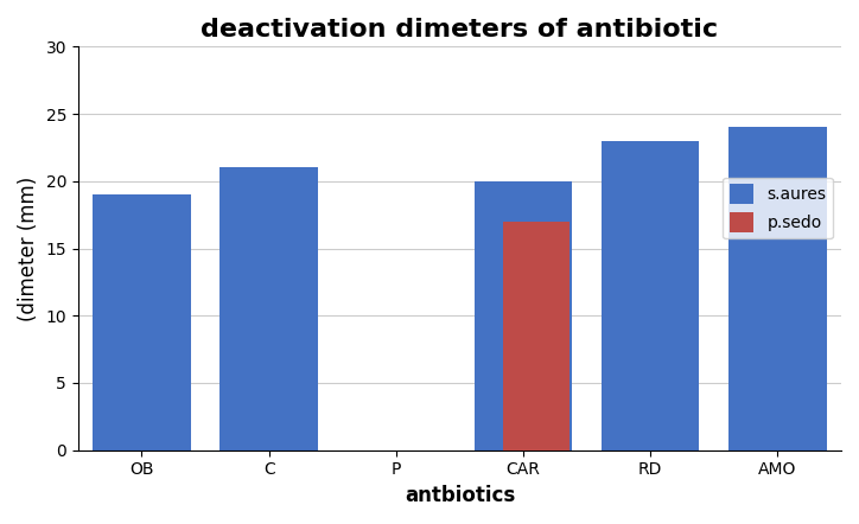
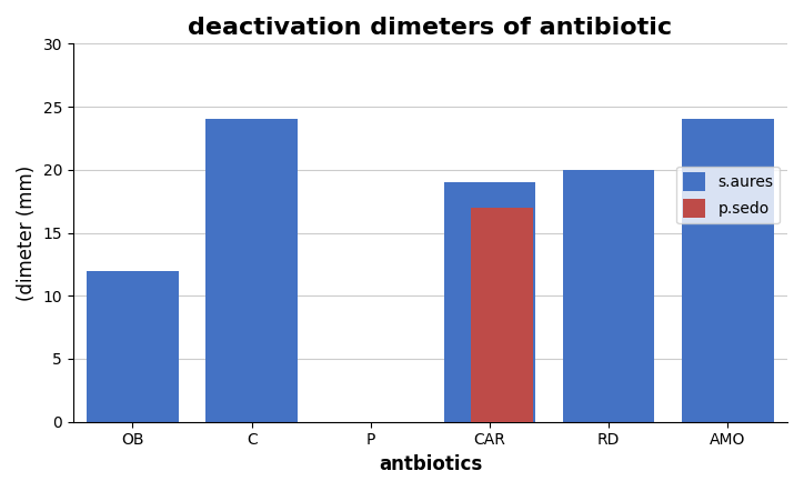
s.aures/OB: 19 -> 12
s.aures/C: 21 -> 24
s.aures/CAR: 20 -> 19
s.aures/RD: 23 -> 20
